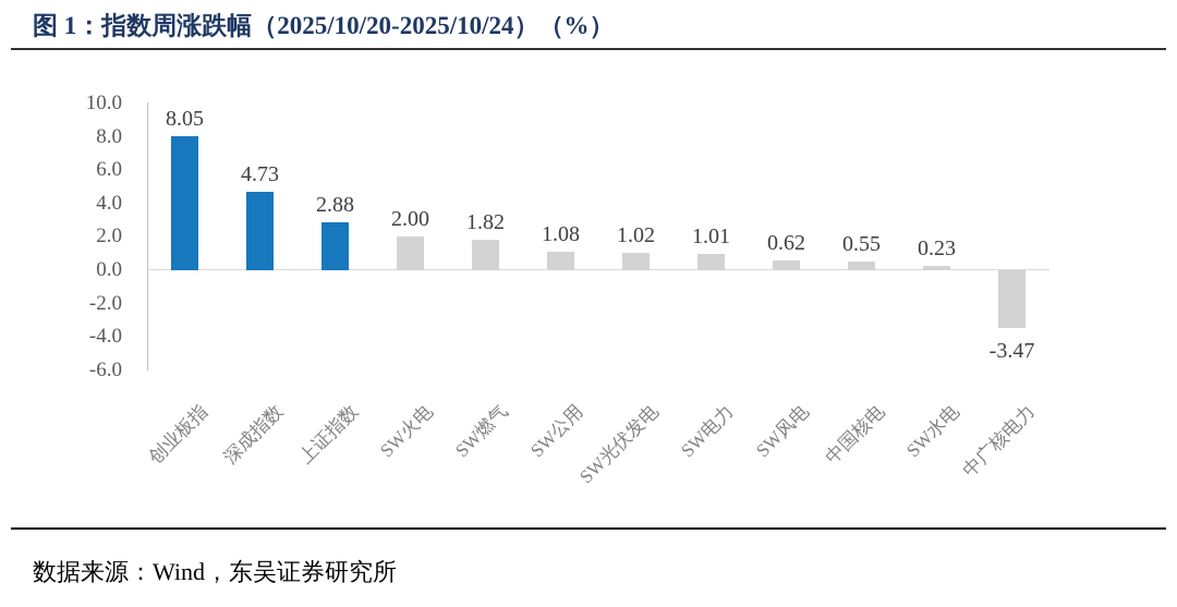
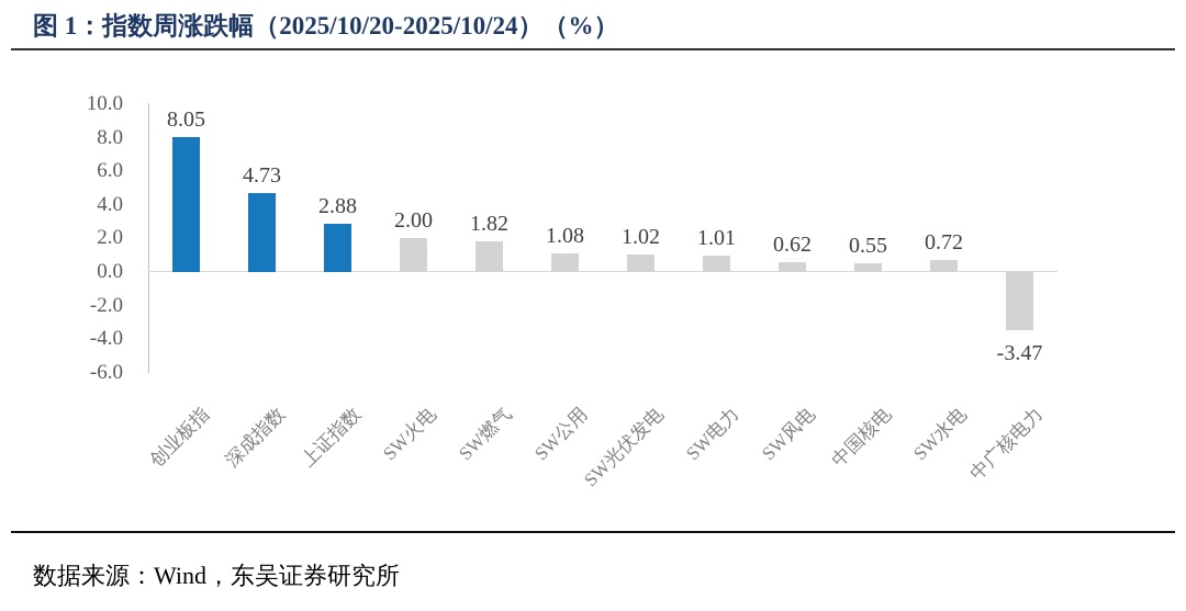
SW水电: 0.23 -> 0.72
